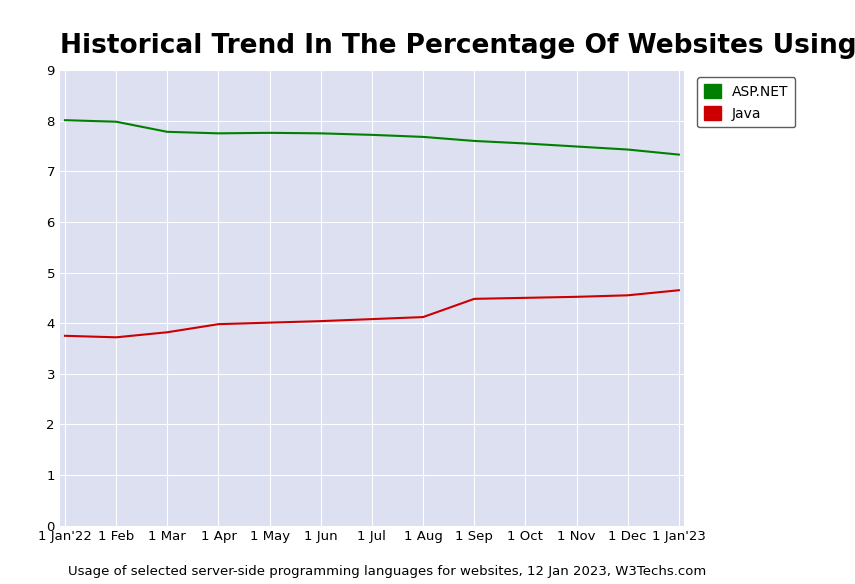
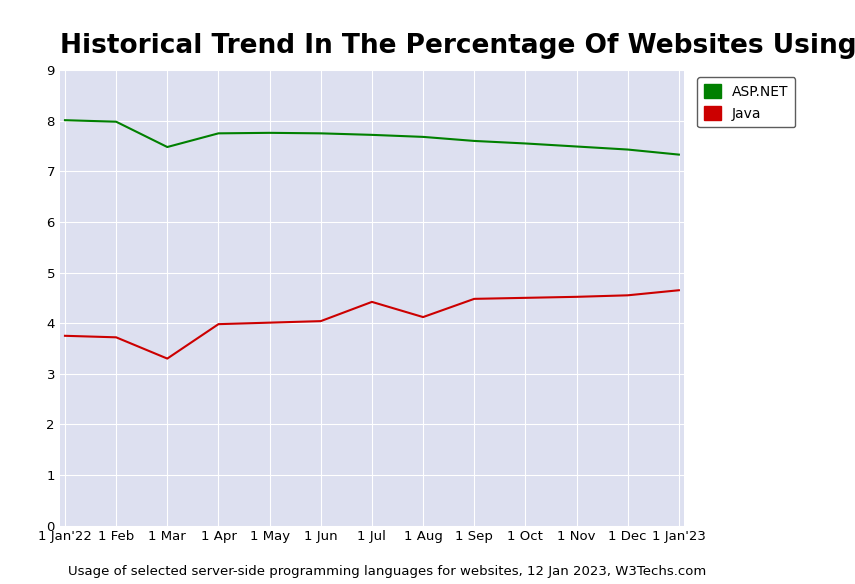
ASP.NET/1 Mar: 7.78 -> 7.48
Java/1 Mar: 3.82 -> 3.30
Java/1 Jul: 4.08 -> 4.42
